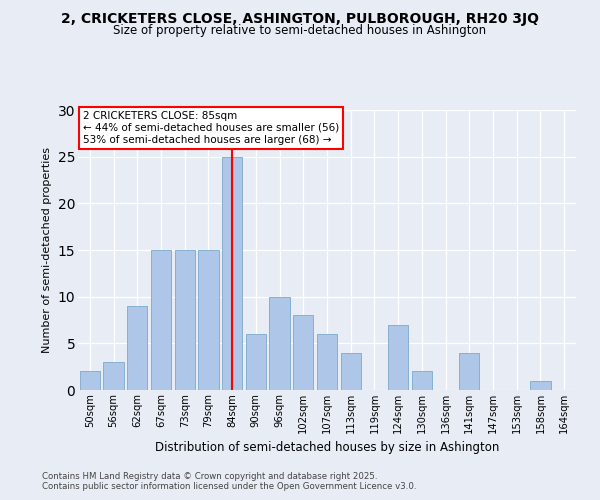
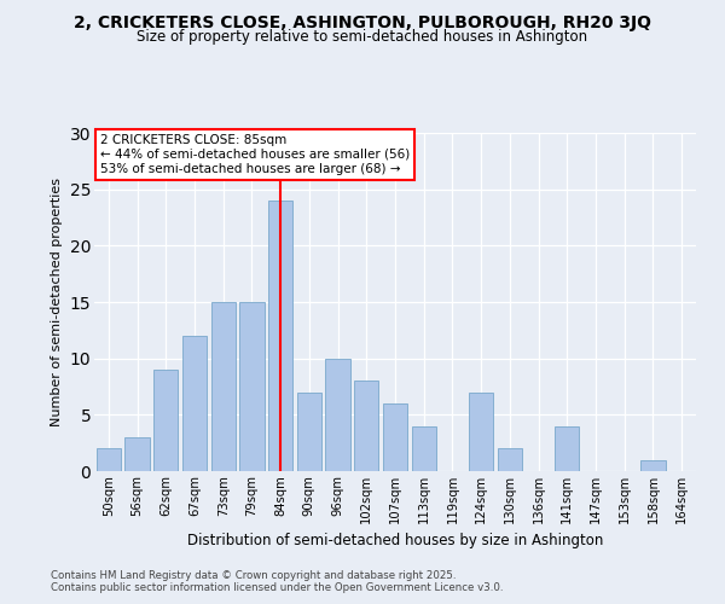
67sqm: 15 -> 12
84sqm: 25 -> 24
90sqm: 6 -> 7
